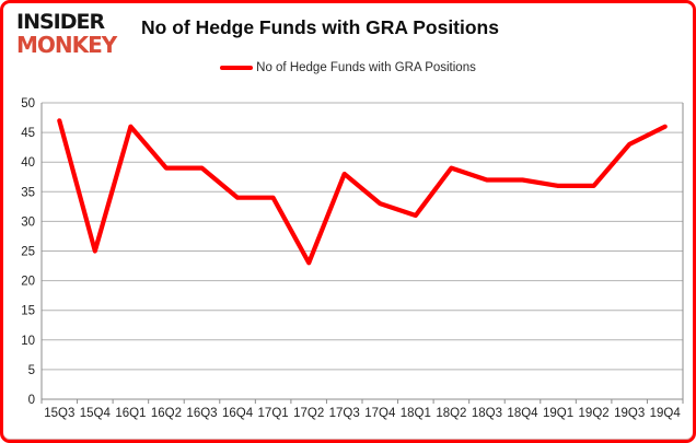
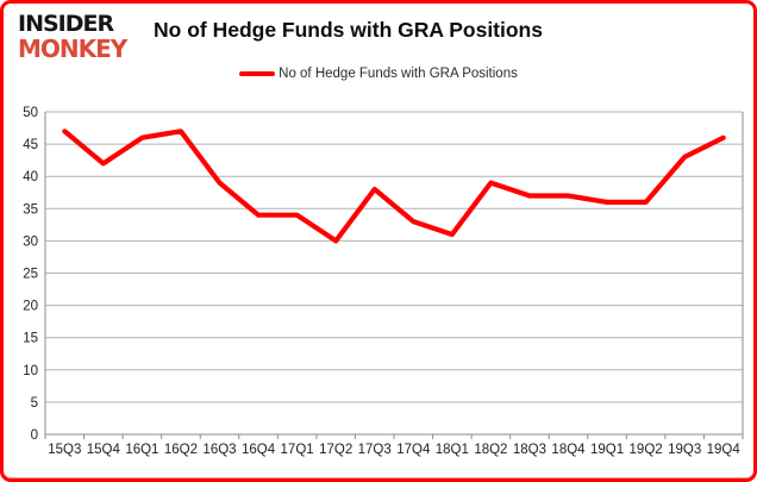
15Q4: 25 -> 42
16Q2: 39 -> 47
17Q2: 23 -> 30
